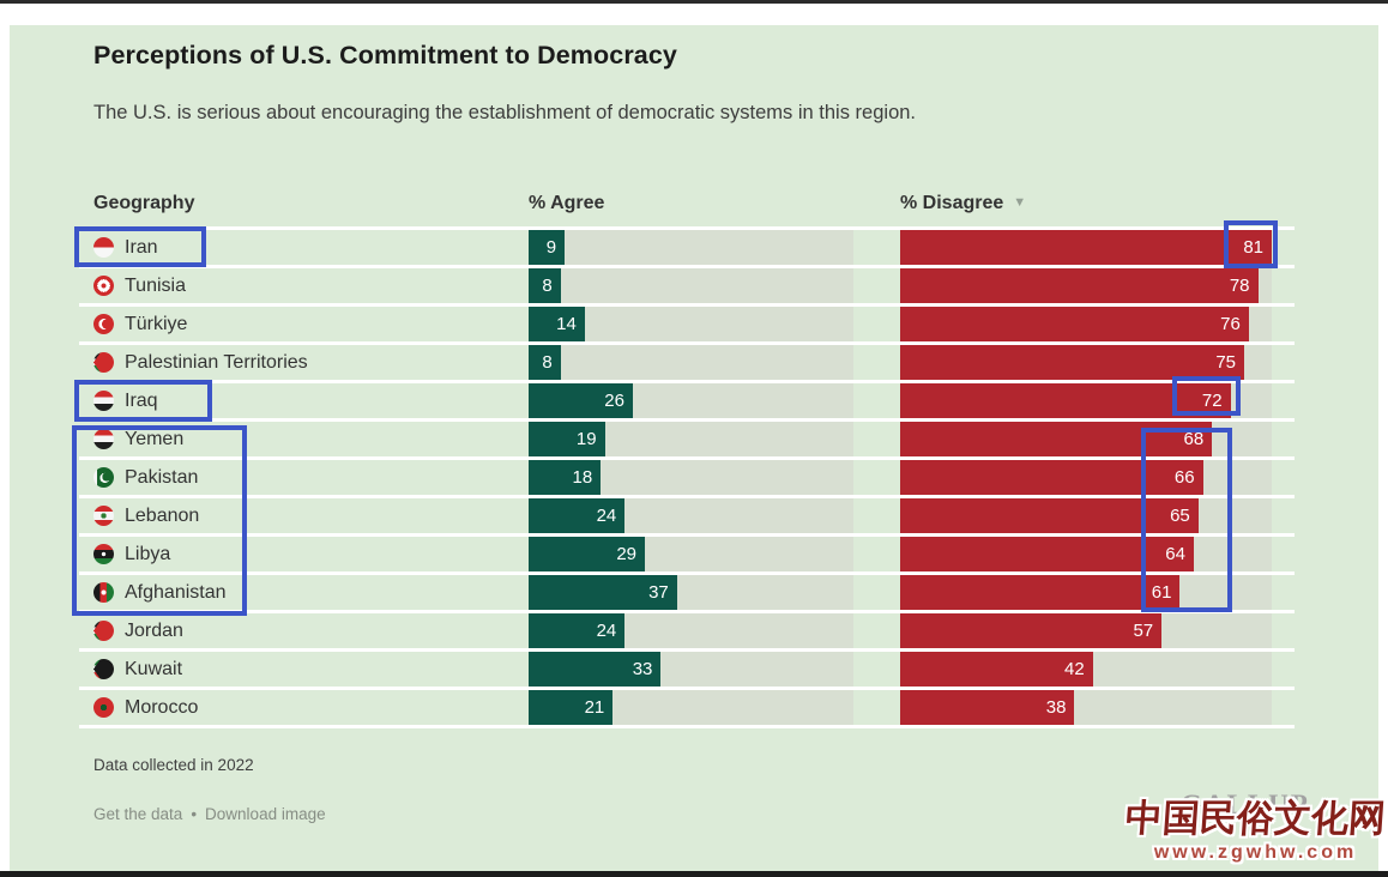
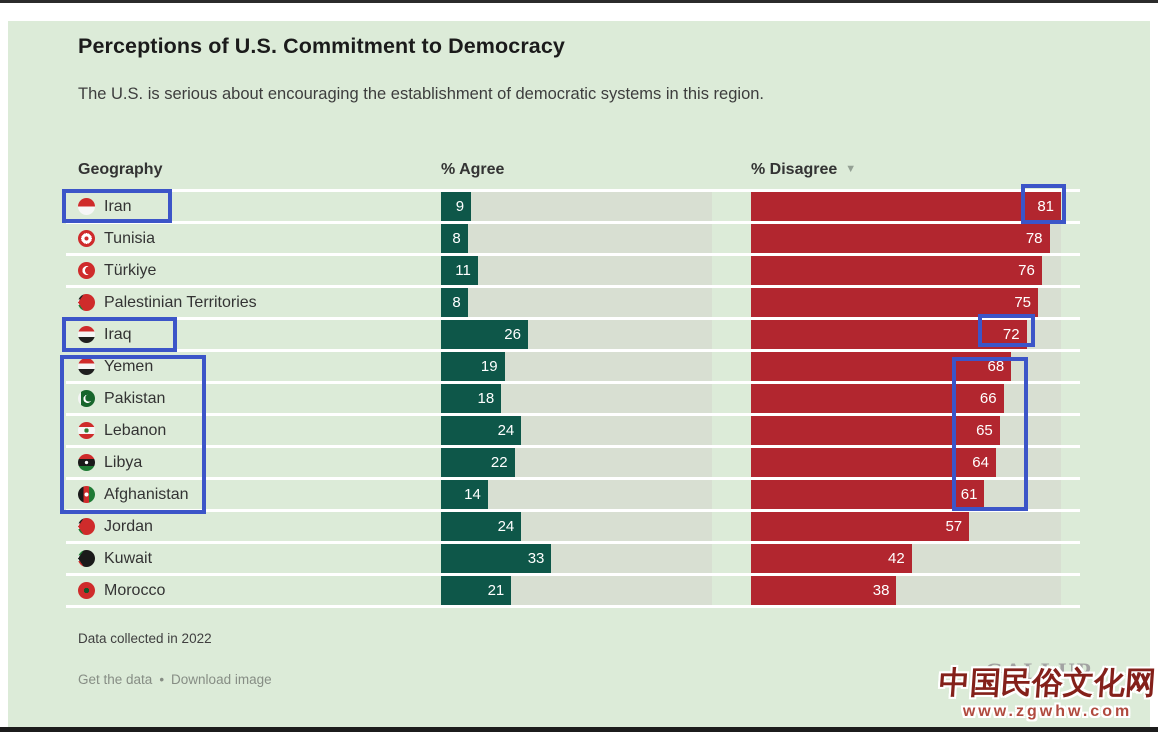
% Agree/Türkiye: 14 -> 11
% Agree/Libya: 29 -> 22
% Agree/Afghanistan: 37 -> 14
